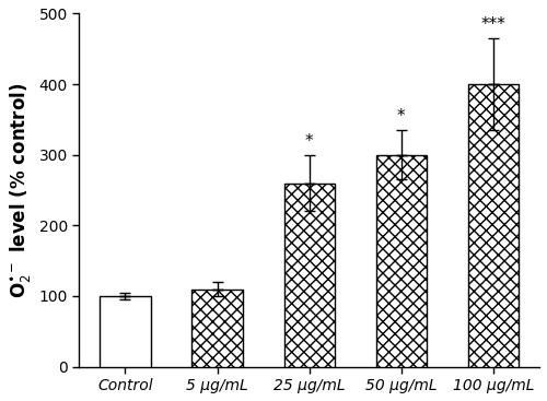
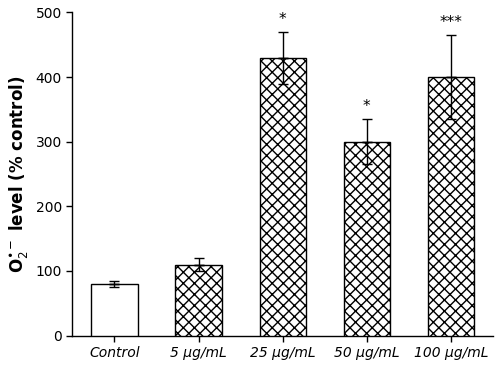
Control: 100 -> 80
25 μg/mL: 260 -> 430
